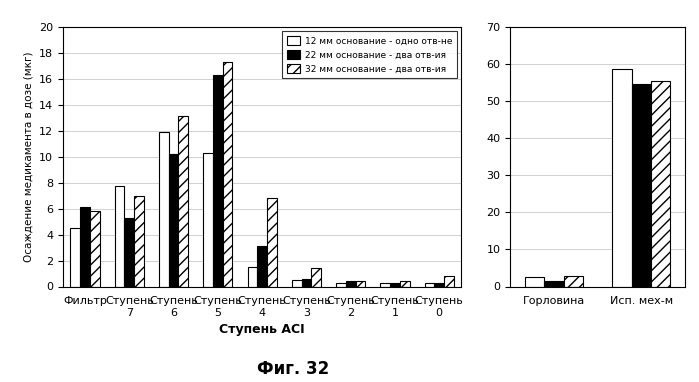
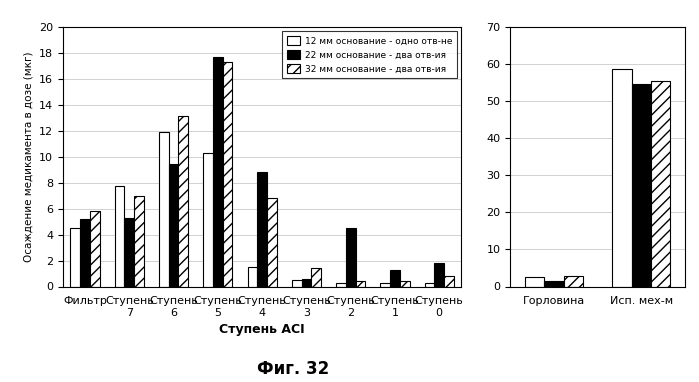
22 мм основание - два отв-ия/Фильтр: 6.1 -> 5.2
22 мм основание - два отв-ия/Ступень 6: 10.2 -> 9.4
22 мм основание - два отв-ия/Ступень 5: 16.3 -> 17.7
22 мм основание - два отв-ия/Ступень 4: 3.1 -> 8.8
22 мм основание - два отв-ия/Ступень 2: 0.4 -> 4.5
22 мм основание - два отв-ия/Ступень 1: 0.2 -> 1.3
22 мм основание - два отв-ия/Ступень 0: 0.2 -> 1.8
